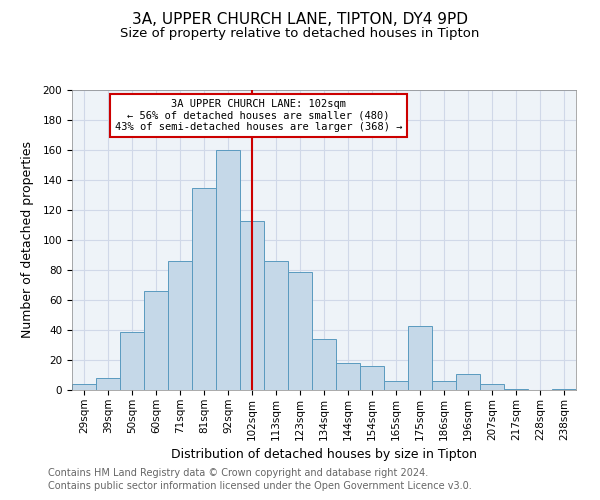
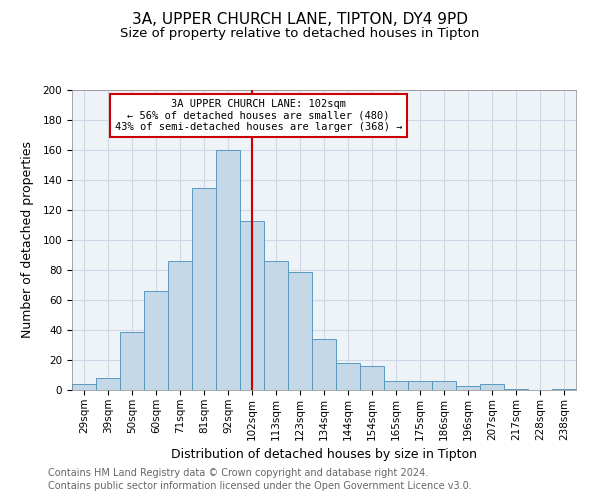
175sqm: 43 -> 6
196sqm: 11 -> 3
